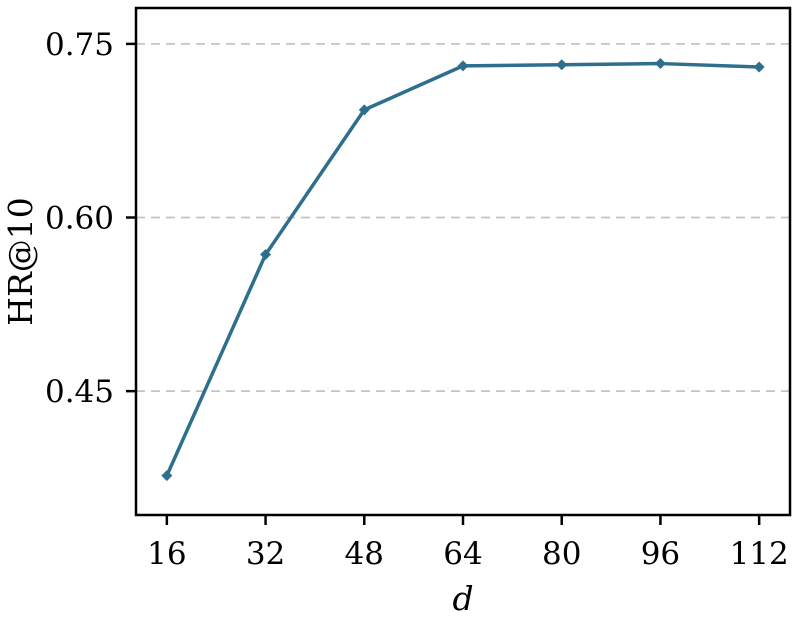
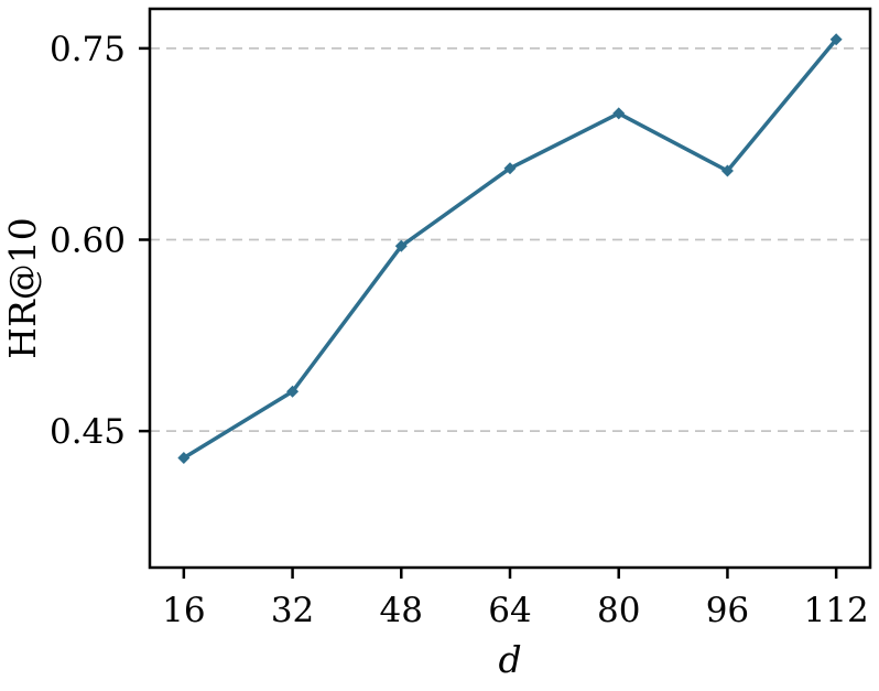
16: 0.377 -> 0.429
32: 0.568 -> 0.481
48: 0.693 -> 0.595
64: 0.731 -> 0.656
80: 0.732 -> 0.699
96: 0.733 -> 0.654
112: 0.730 -> 0.757
